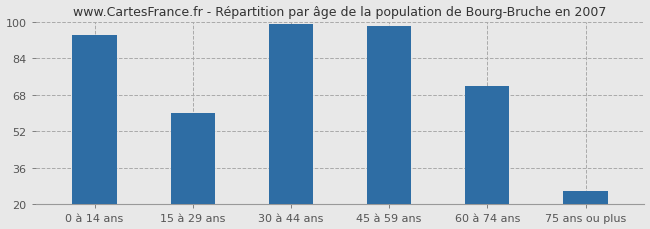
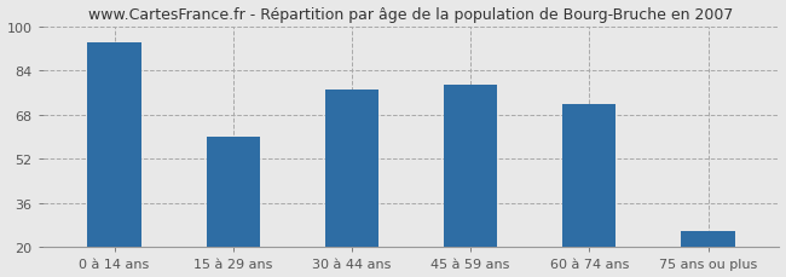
30 à 44 ans: 99 -> 77
45 à 59 ans: 98 -> 79
